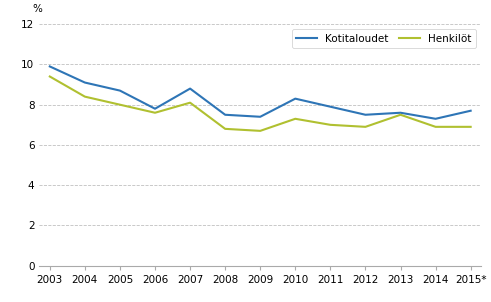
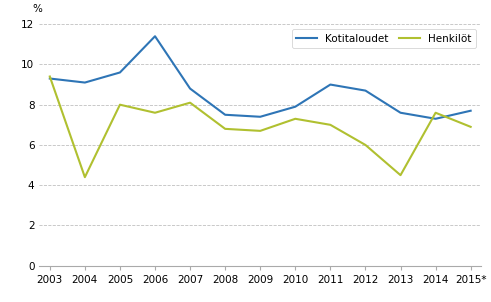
Kotitaloudet/2003: 9.9 -> 9.3
Henkilöt/2004: 8.4 -> 4.4
Kotitaloudet/2005: 8.7 -> 9.6
Kotitaloudet/2006: 7.8 -> 11.4
Kotitaloudet/2010: 8.3 -> 7.9
Kotitaloudet/2011: 7.9 -> 9.0
Kotitaloudet/2012: 7.5 -> 8.7
Henkilöt/2012: 6.9 -> 6.0
Henkilöt/2013: 7.5 -> 4.5
Henkilöt/2014: 6.9 -> 7.6
